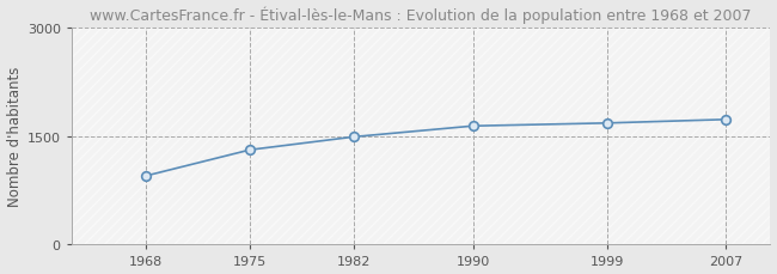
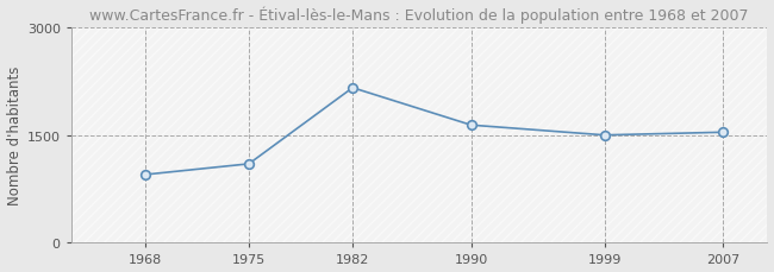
1975: 1310 -> 1100
1982: 1490 -> 2160
1999: 1680 -> 1500
2007: 1730 -> 1540
